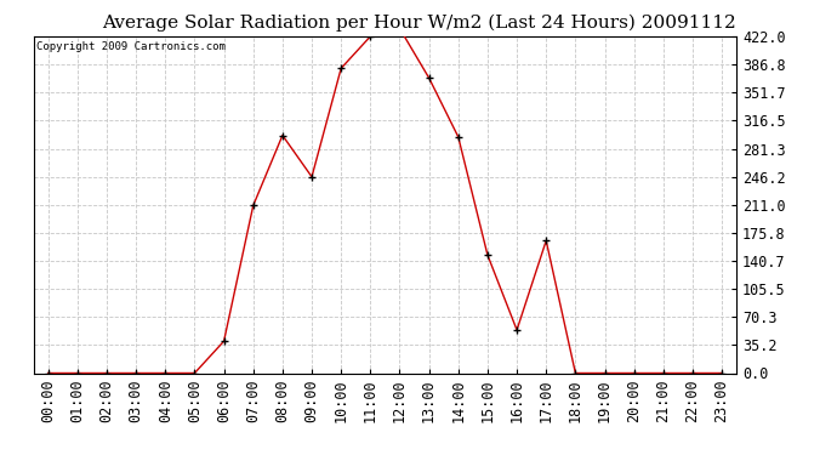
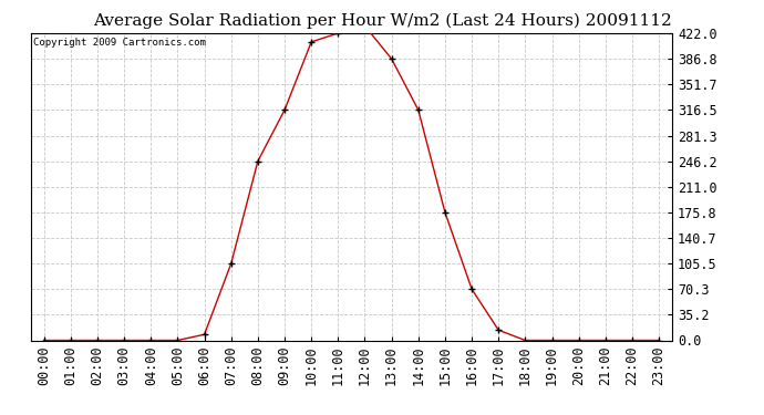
06:00: 40 -> 8
07:00: 210 -> 106
08:00: 298 -> 246
09:00: 246 -> 316
10:00: 382 -> 410
13:00: 370 -> 387
14:00: 296 -> 316
15:00: 148 -> 176
16:00: 54 -> 70
17:00: 166 -> 14
